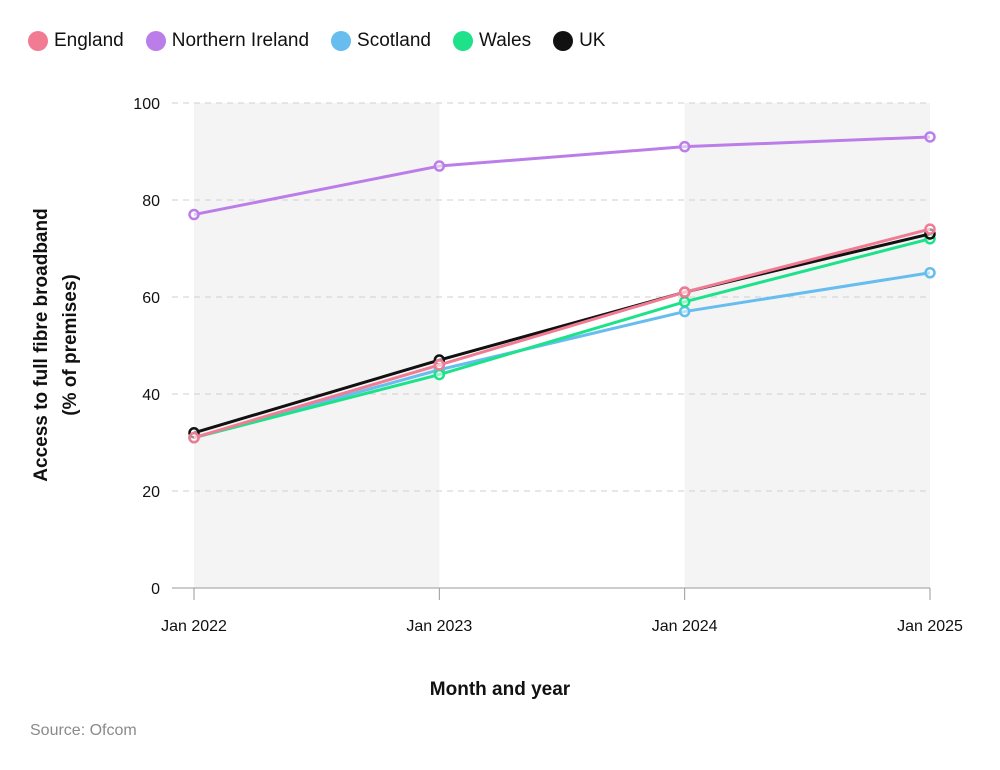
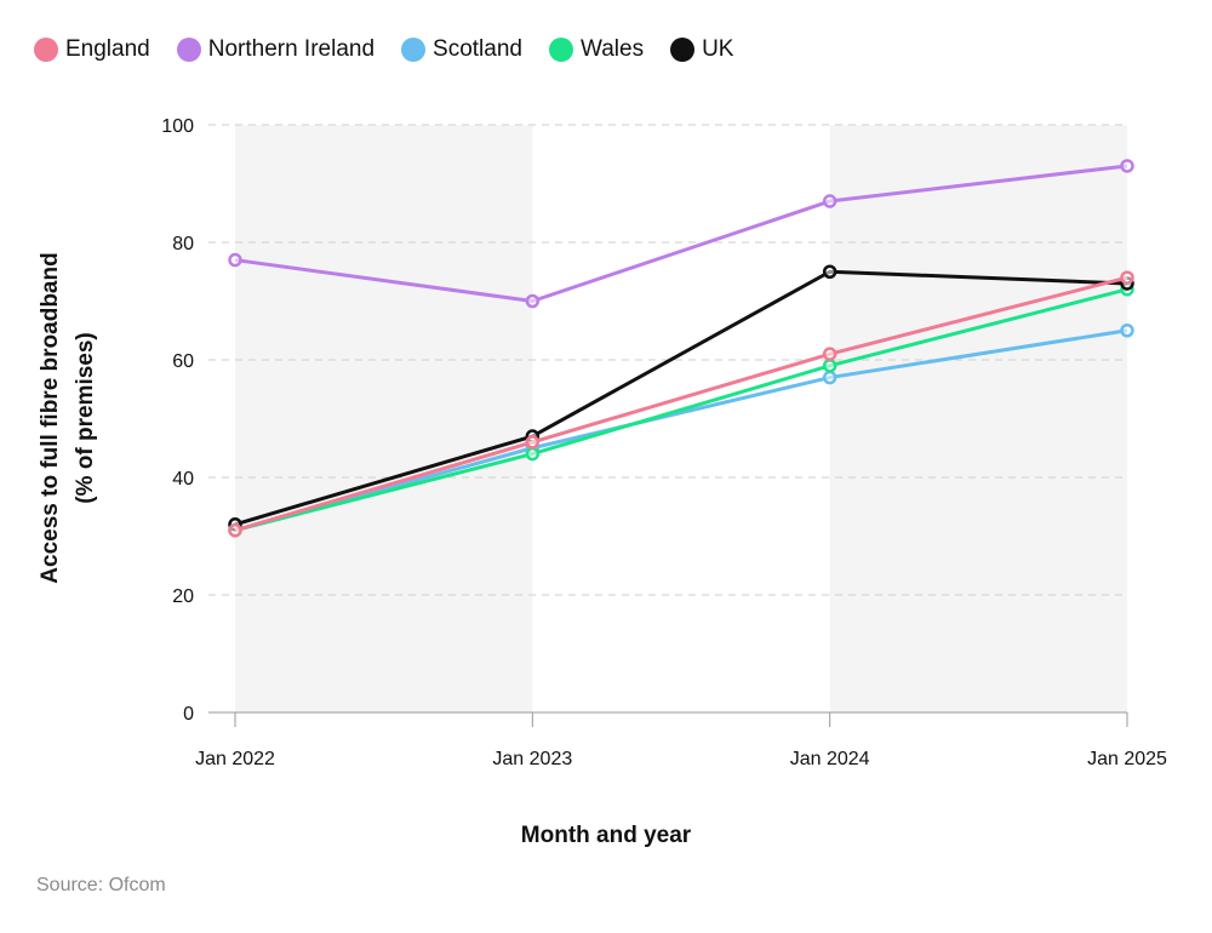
Northern Ireland/Jan 2023: 87 -> 70
Northern Ireland/Jan 2024: 91 -> 87
UK/Jan 2024: 61 -> 75
